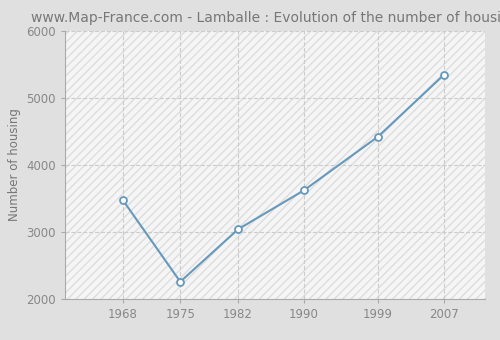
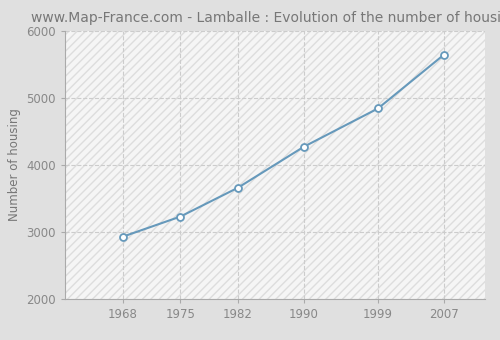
1968: 3480 -> 2930
1975: 2260 -> 3230
1982: 3040 -> 3660
1990: 3620 -> 4270
1999: 4420 -> 4840
2007: 5340 -> 5640
